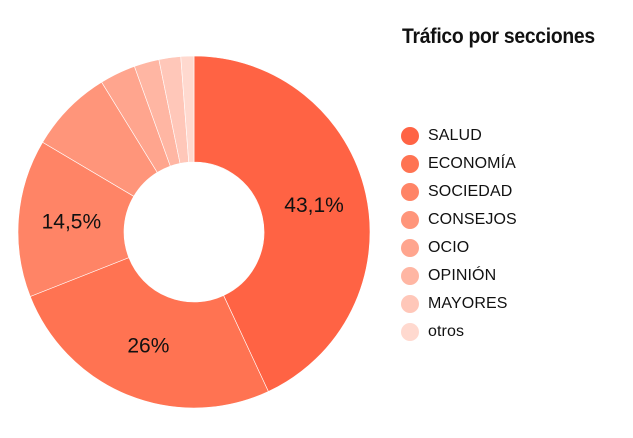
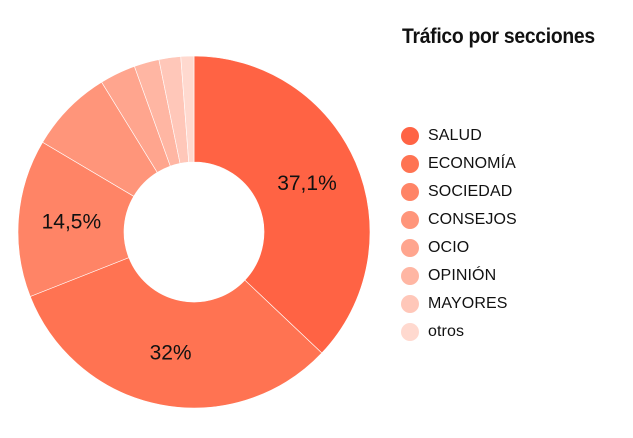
SALUD: 43,1% -> 37,1%
ECONOMÍA: 26% -> 32%
